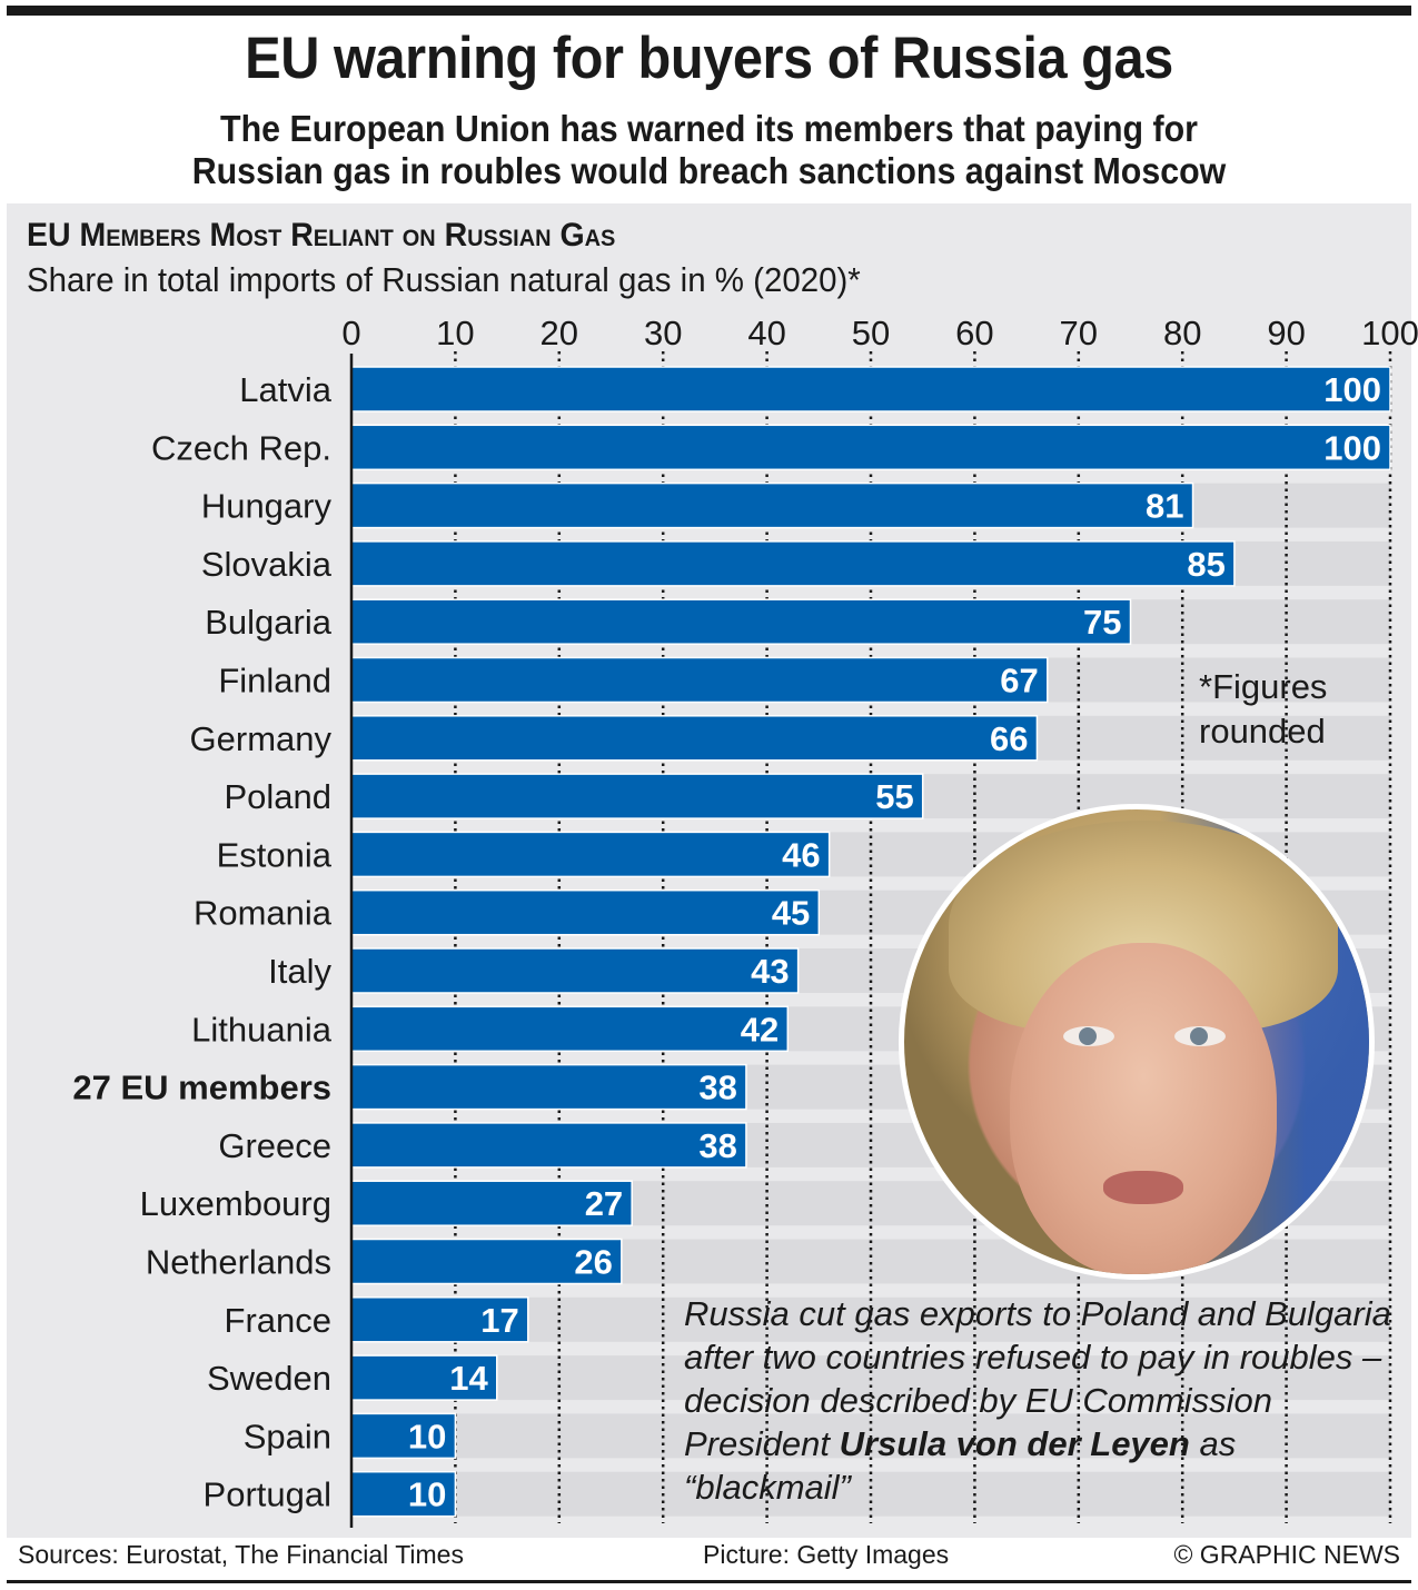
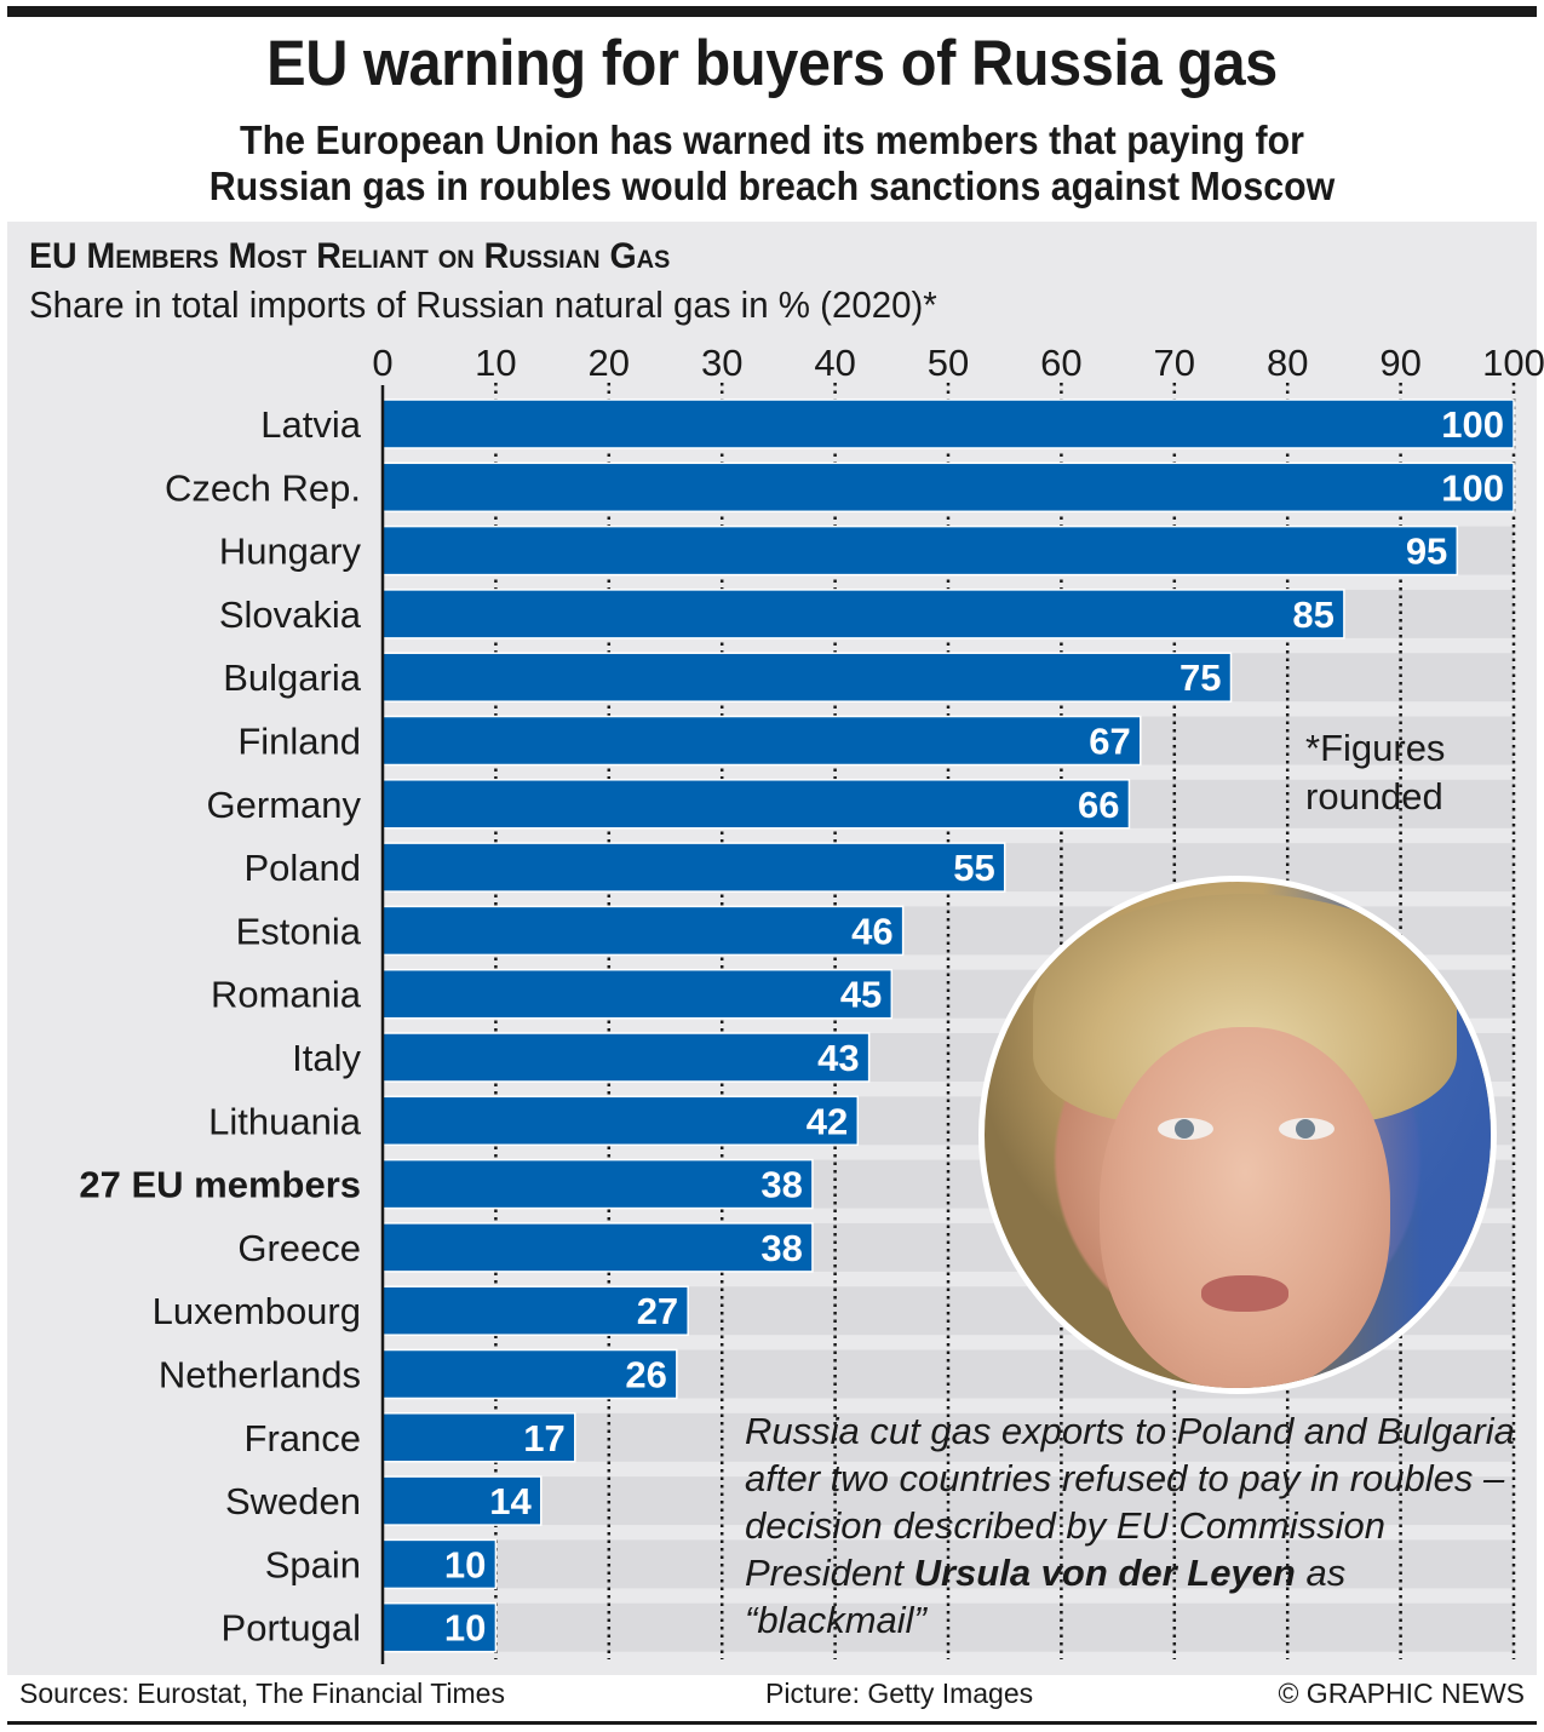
Hungary: 81 -> 95
